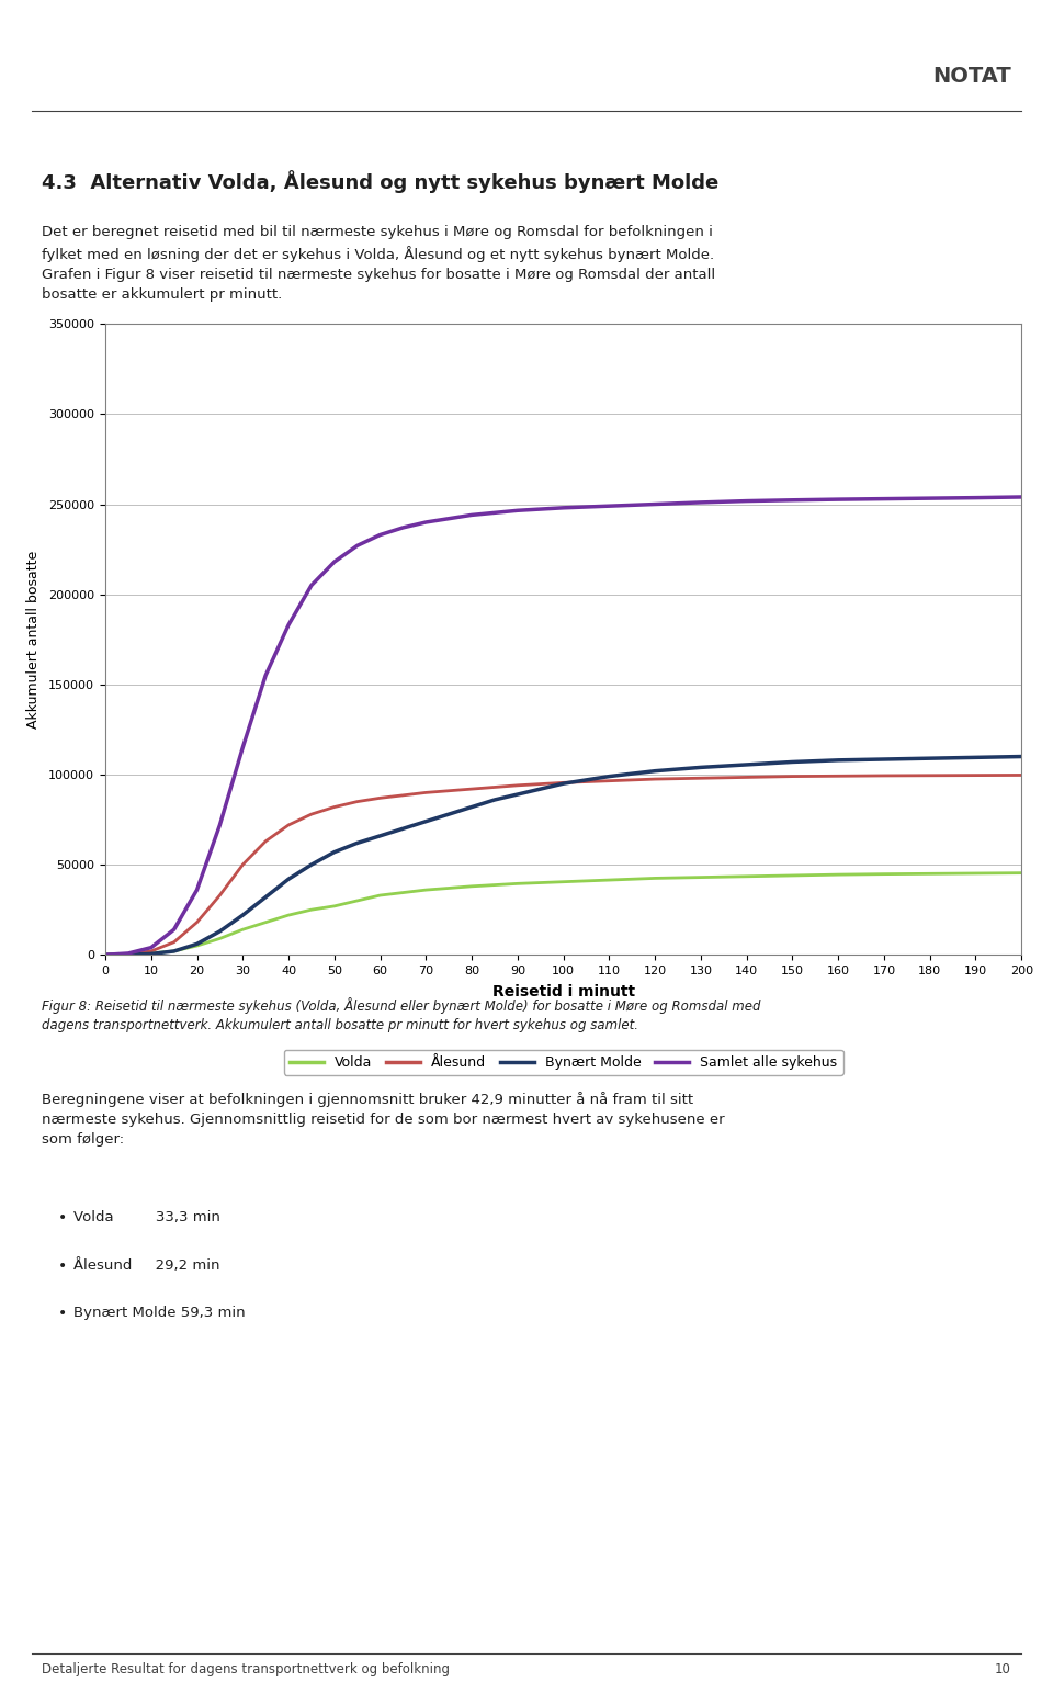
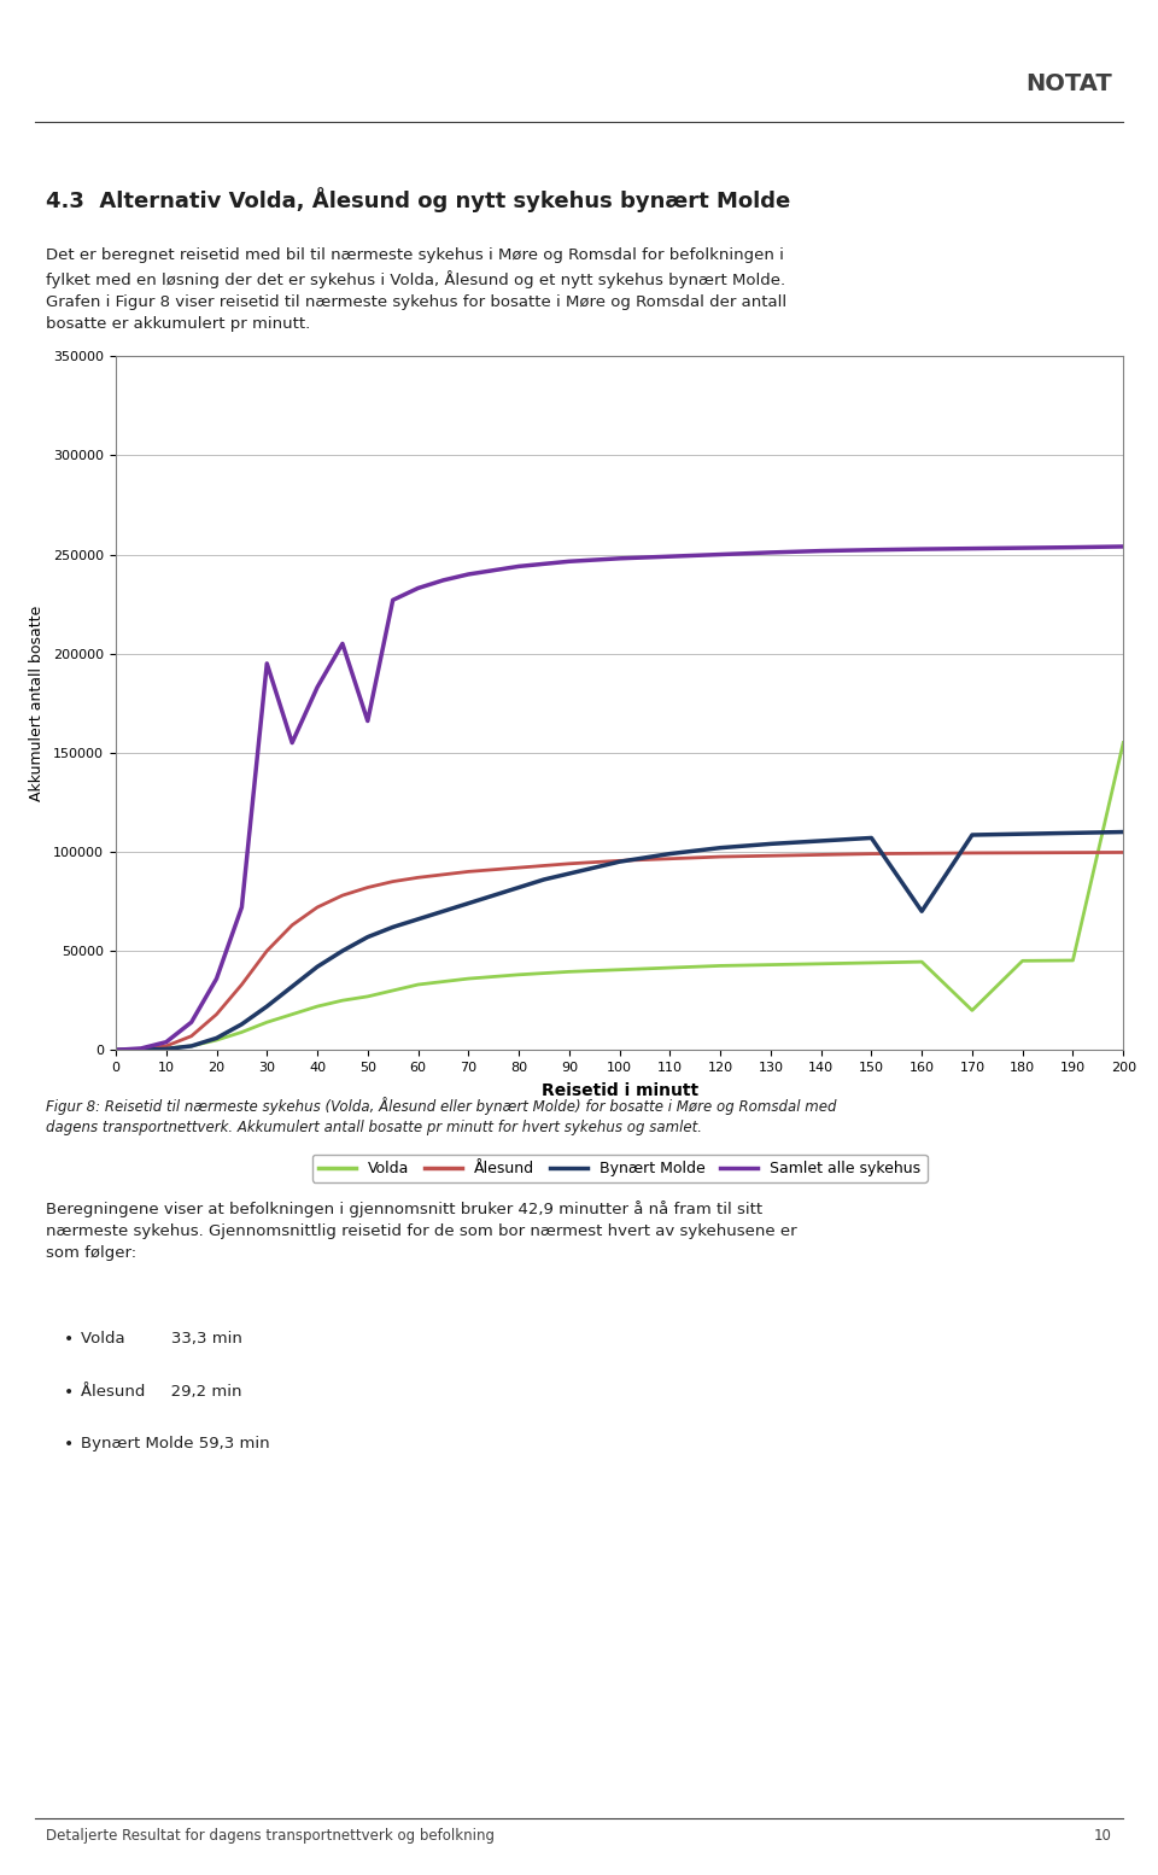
Samlet alle sykehus/30: 115000 -> 195000
Samlet alle sykehus/50: 218000 -> 166000
Bynært Molde/160: 108000 -> 70000
Volda/170: 45000 -> 20000
Volda/200: 45000 -> 155000
